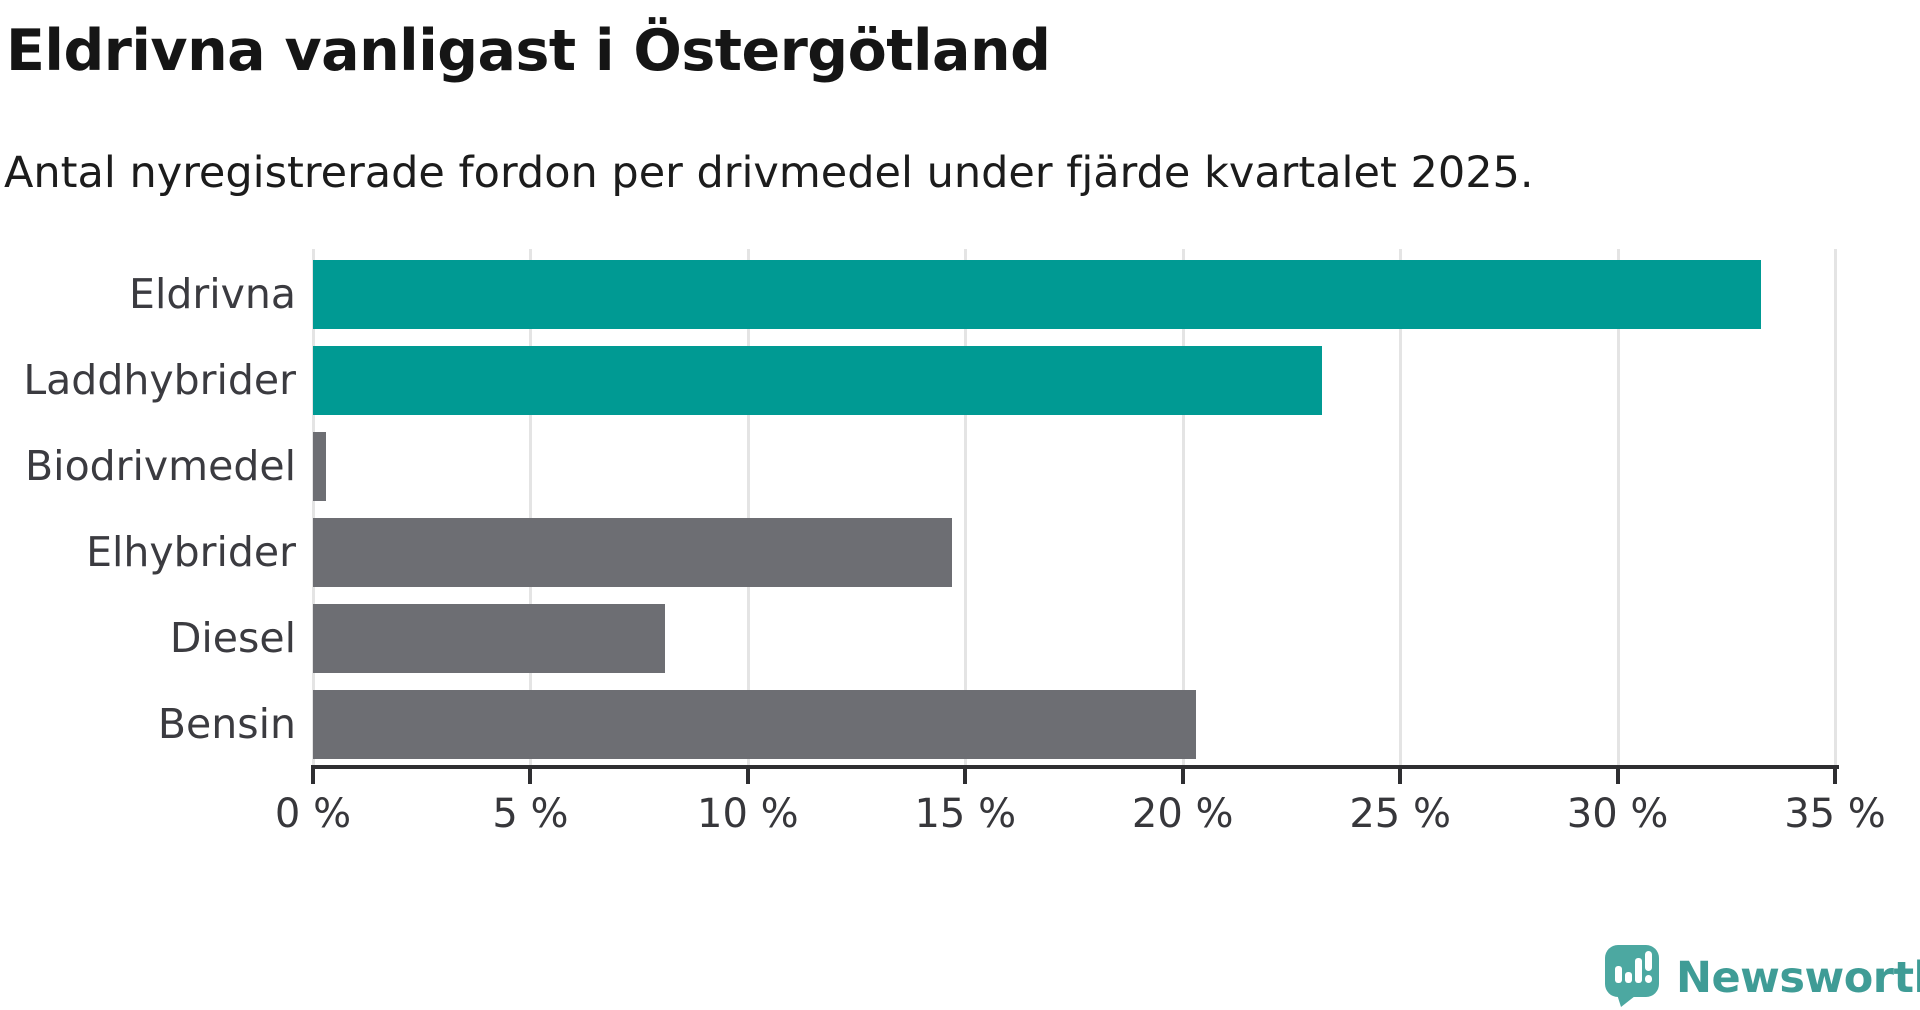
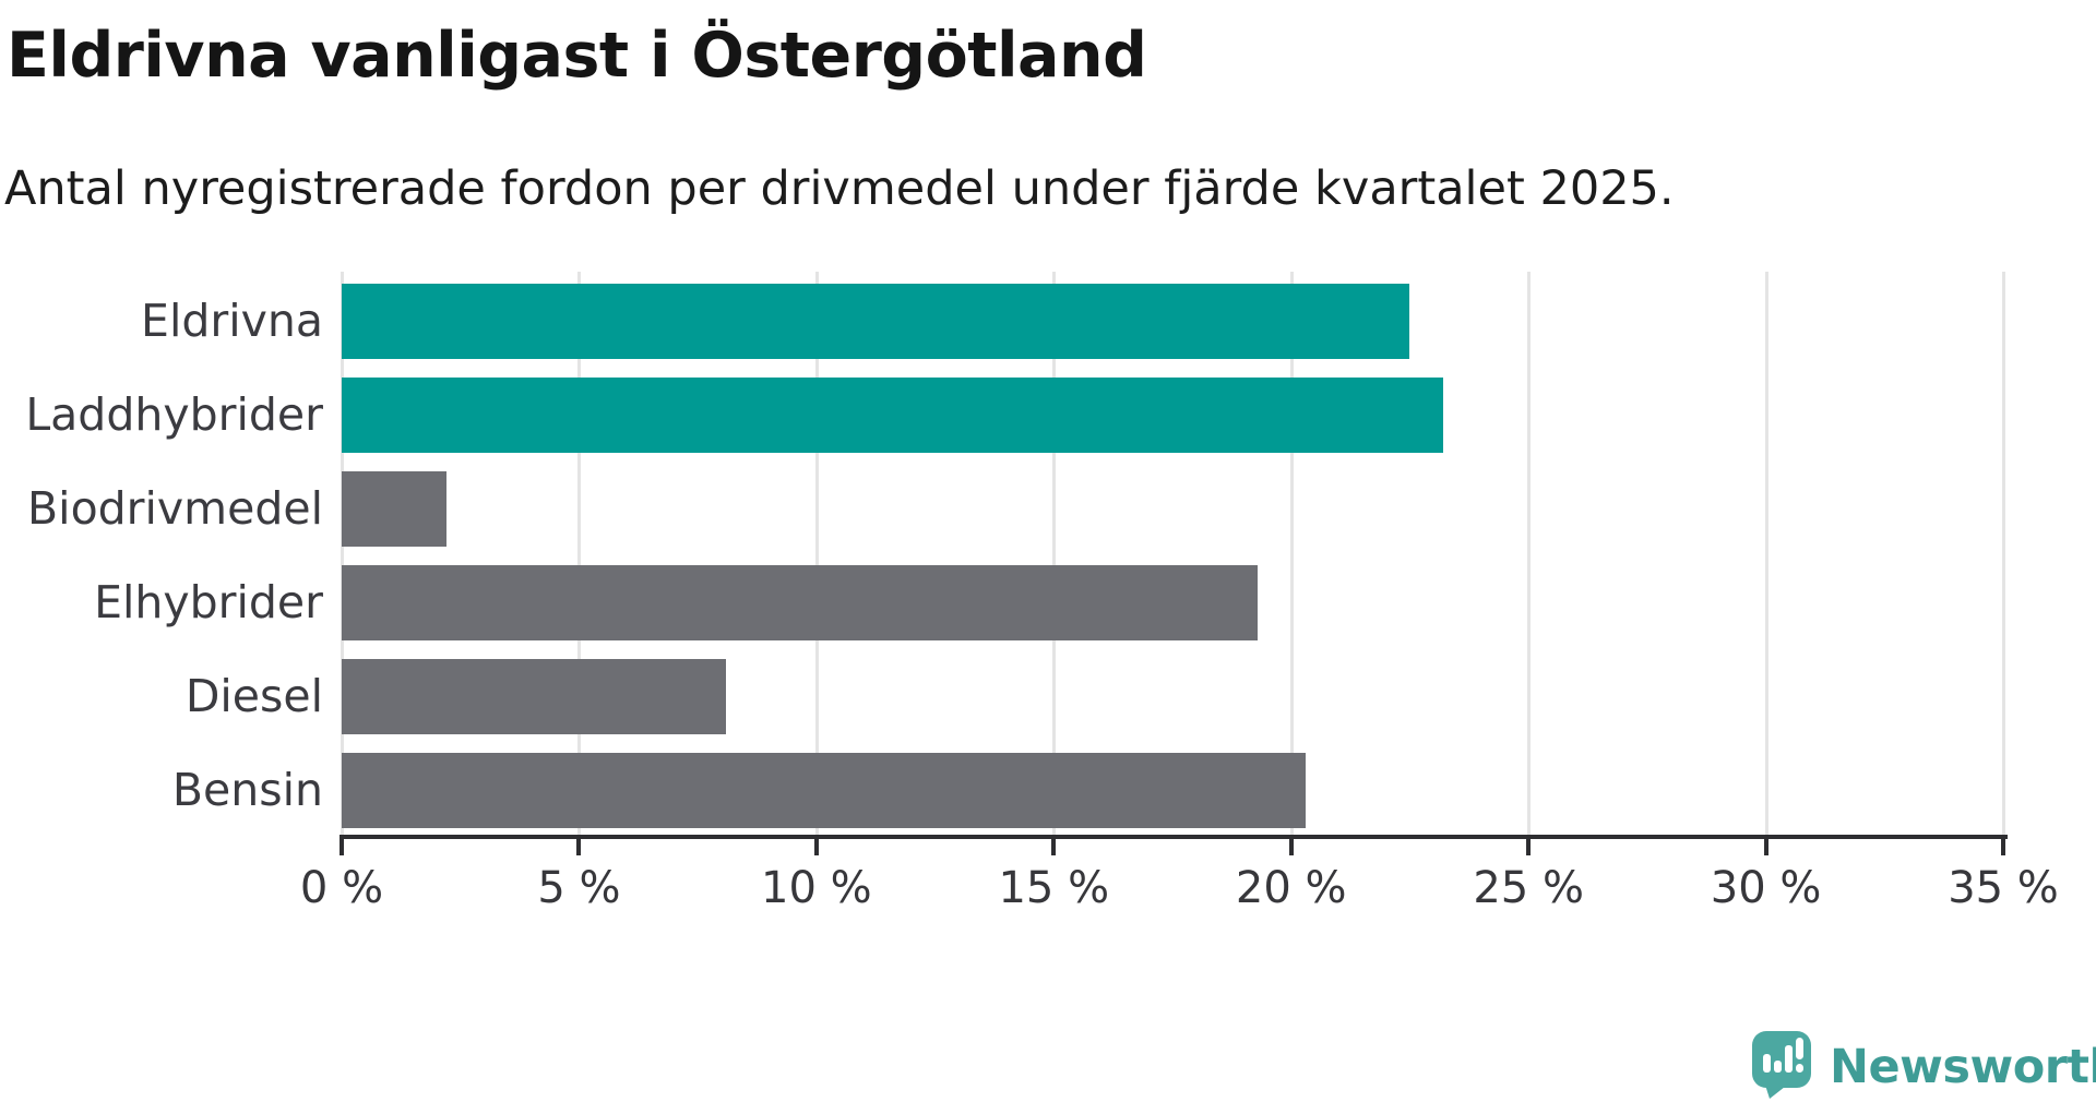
Eldrivna: 33.3% -> 22.5%
Biodrivmedel: 0.3% -> 2.2%
Elhybrider: 14.7% -> 19.3%
